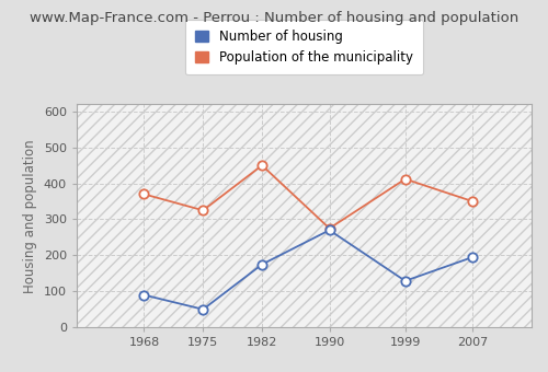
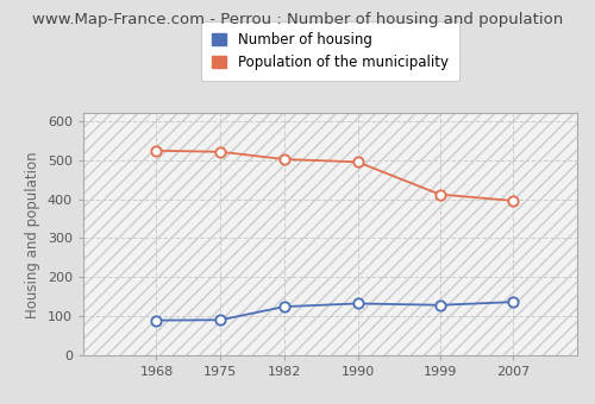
Population of the municipality/1968: 370 -> 524
Number of housing/1975: 50 -> 91
Population of the municipality/1975: 325 -> 521
Number of housing/1982: 175 -> 125
Population of the municipality/1982: 450 -> 502
Number of housing/1990: 270 -> 133
Population of the municipality/1990: 275 -> 495
Number of housing/2007: 195 -> 137
Population of the municipality/2007: 350 -> 396
